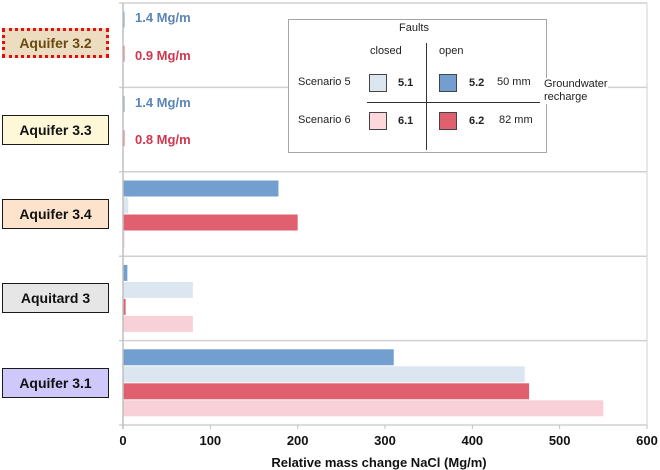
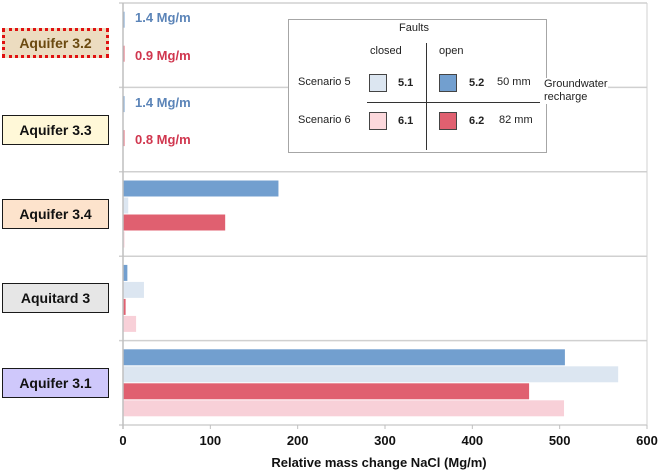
6.2/Aquifer 3.4: 200 -> 120
5.1/Aquitard 3: 80 -> 20
6.1/Aquitard 3: 80 -> 20
5.2/Aquifer 3.1: 310 -> 510
5.1/Aquifer 3.1: 460 -> 570
6.1/Aquifer 3.1: 550 -> 500
